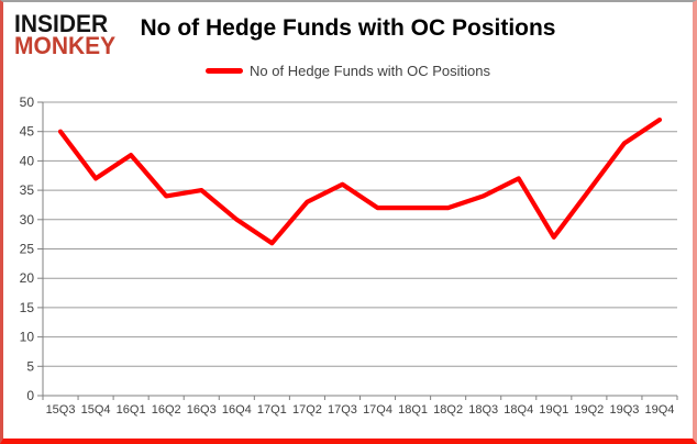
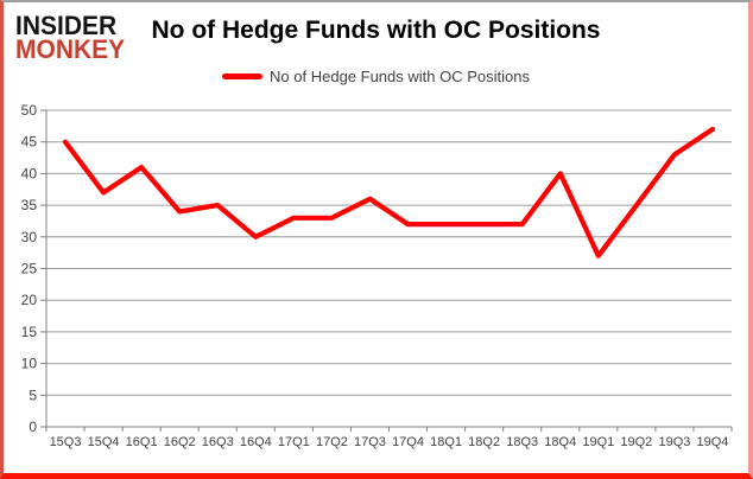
17Q1: 26 -> 33
18Q3: 34 -> 32
18Q4: 37 -> 40
